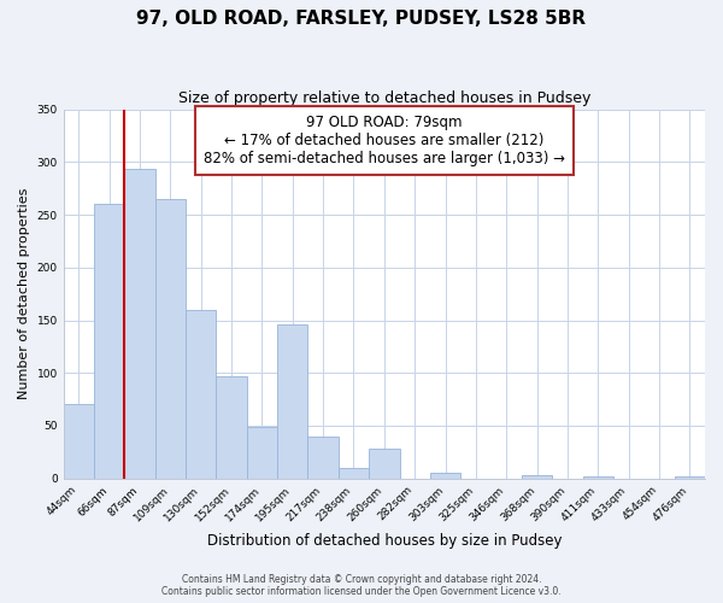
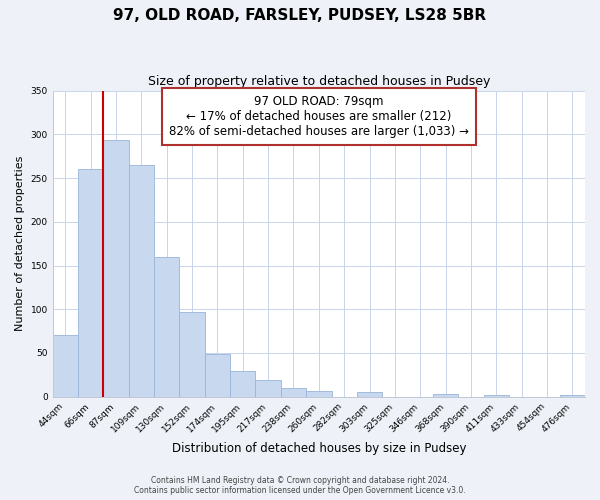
195sqm: 146 -> 29
217sqm: 40 -> 19
260sqm: 28 -> 6
